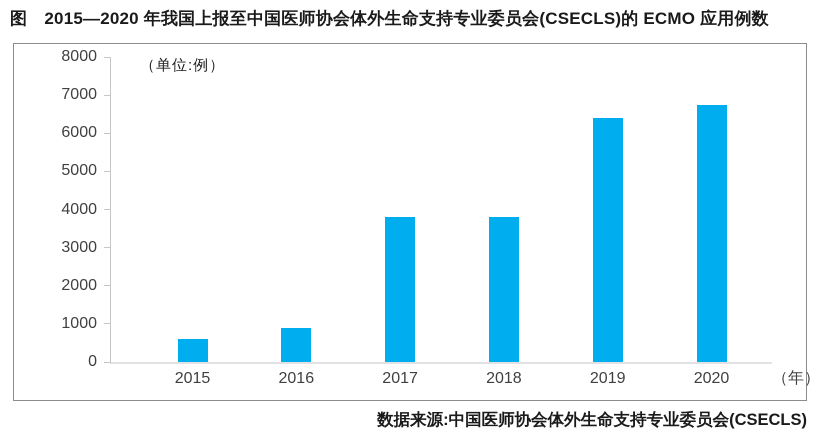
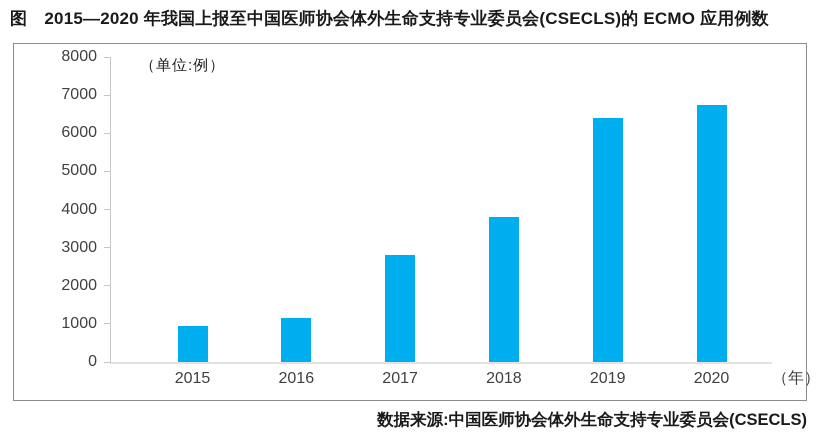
2015: 600 -> 1000
2016: 900 -> 1200
2017: 3800 -> 2800
